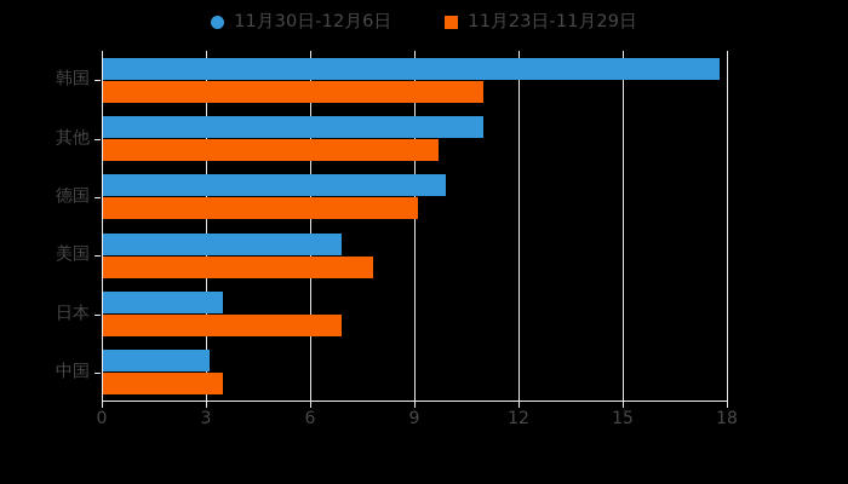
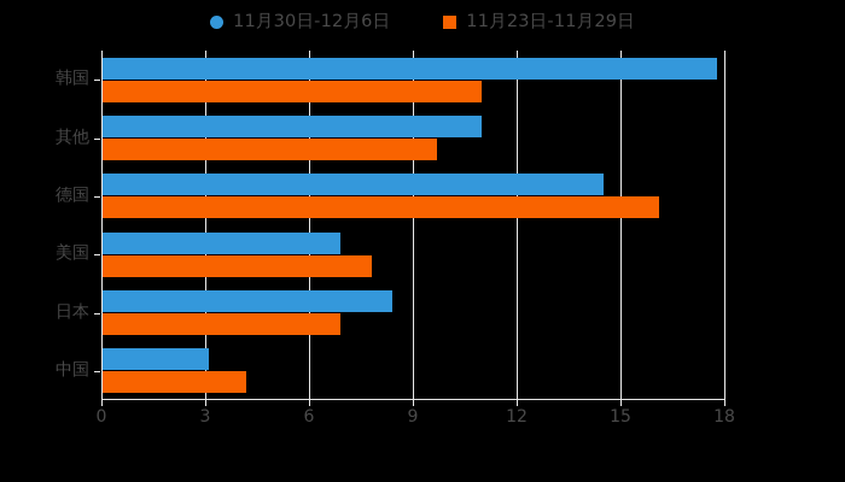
11月23日-11月29日/中国: 3.5 -> 4.2
11月30日-12月6日/日本: 3.5 -> 8.4
11月30日-12月6日/德国: 9.9 -> 14.5
11月23日-11月29日/德国: 9.1 -> 16.1
